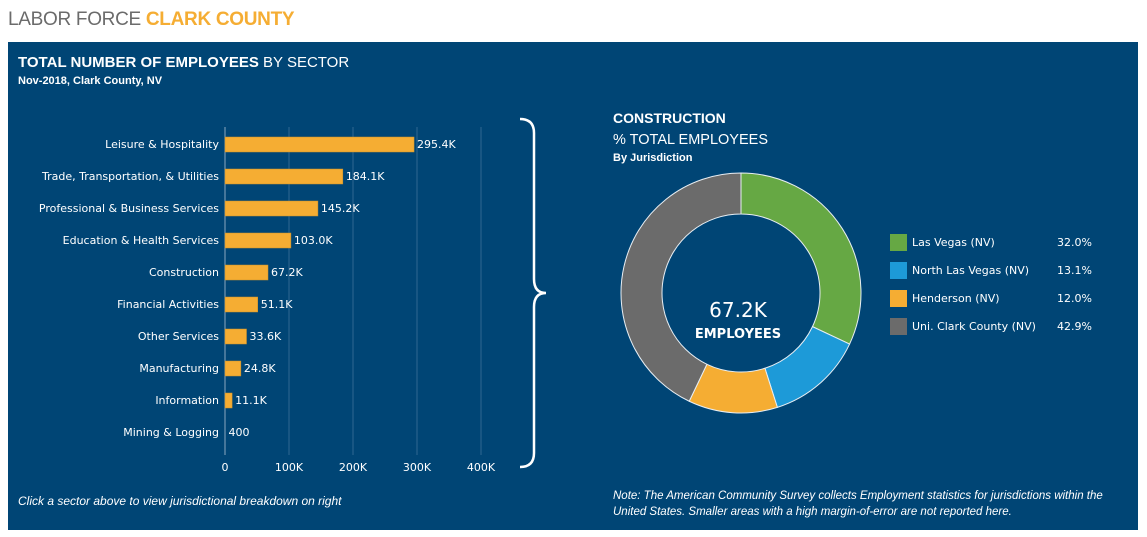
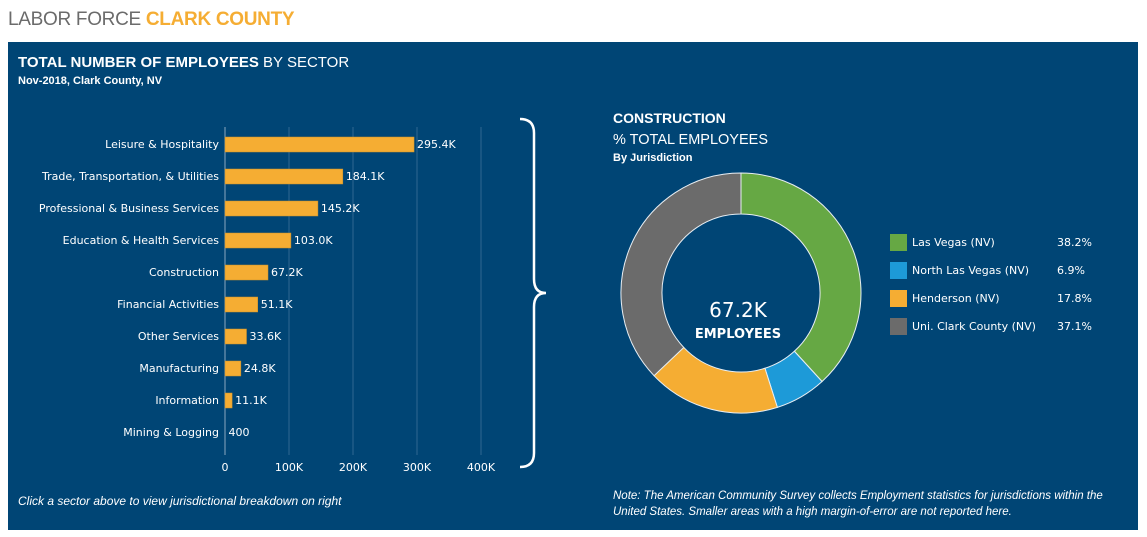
CONSTRUCTION/Las Vegas (NV): 32.0% -> 38.2%
CONSTRUCTION/North Las Vegas (NV): 13.1% -> 6.9%
CONSTRUCTION/Henderson (NV): 12.0% -> 17.8%
CONSTRUCTION/Uni. Clark County (NV): 42.9% -> 37.1%
